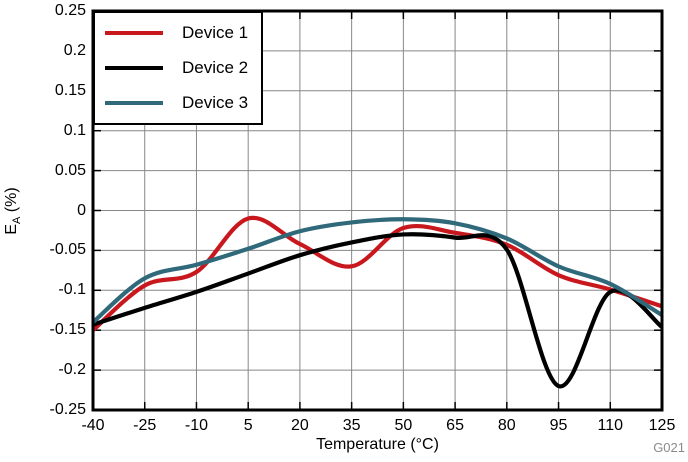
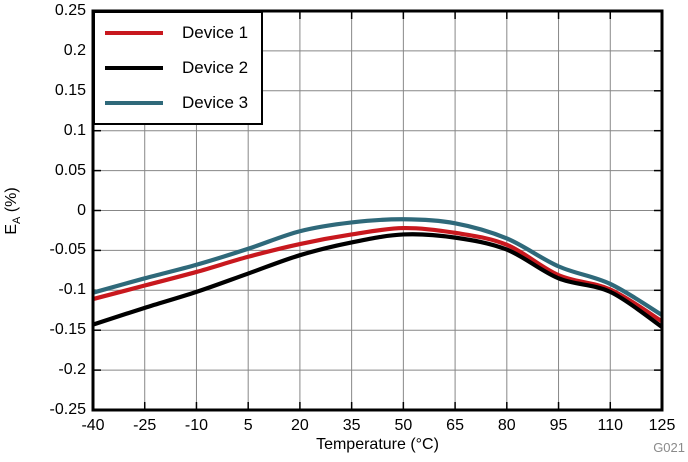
Device 1/-40: -0.15 -> -0.11
Device 3/-40: -0.14 -> -0.10
Device 1/5: -0.01 -> -0.06
Device 1/35: -0.07 -> -0.03
Device 2/95: -0.22 -> -0.09
Device 1/125: -0.12 -> -0.14
